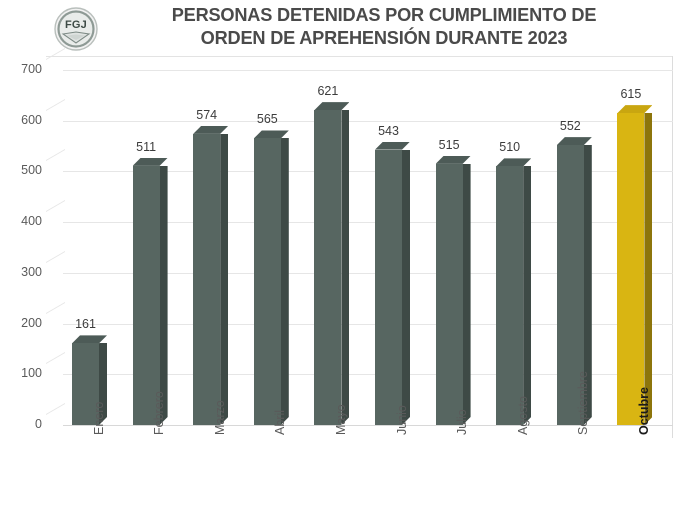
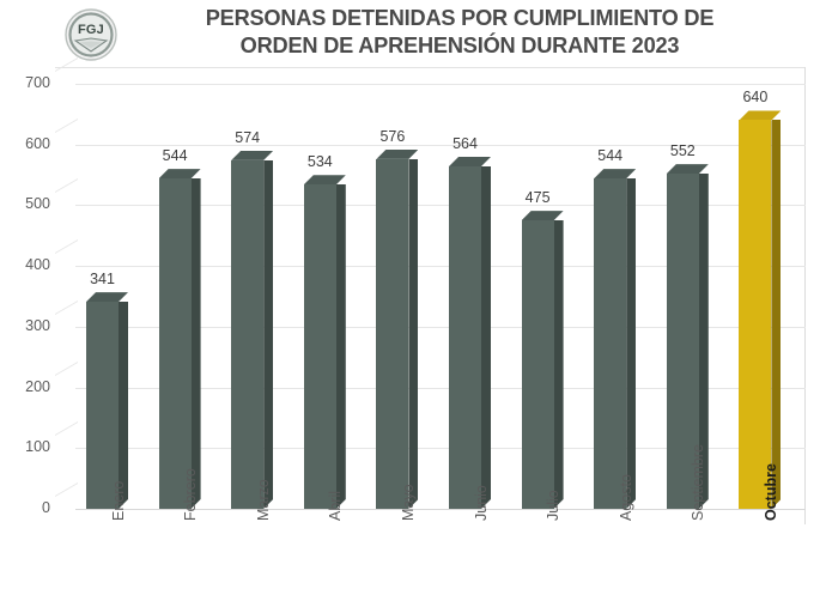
Enero: 161 -> 341
Febrero: 511 -> 544
Abril: 565 -> 534
Mayo: 621 -> 576
Junio: 543 -> 564
Julio: 515 -> 475
Agosto: 510 -> 544
Octubre: 615 -> 640
